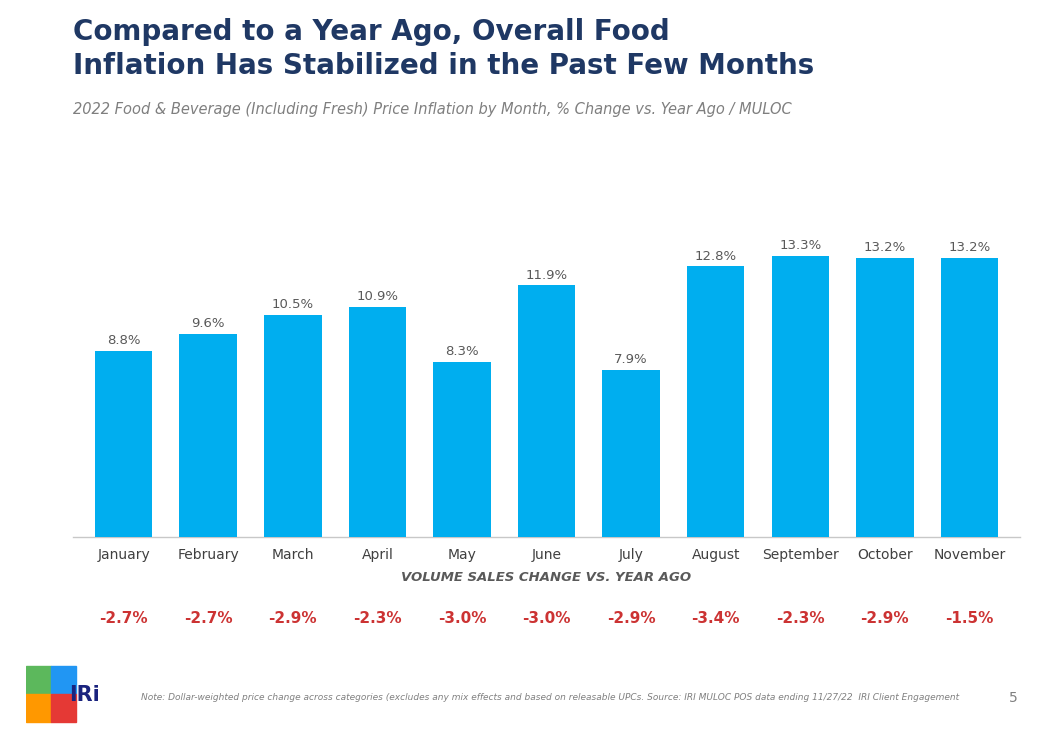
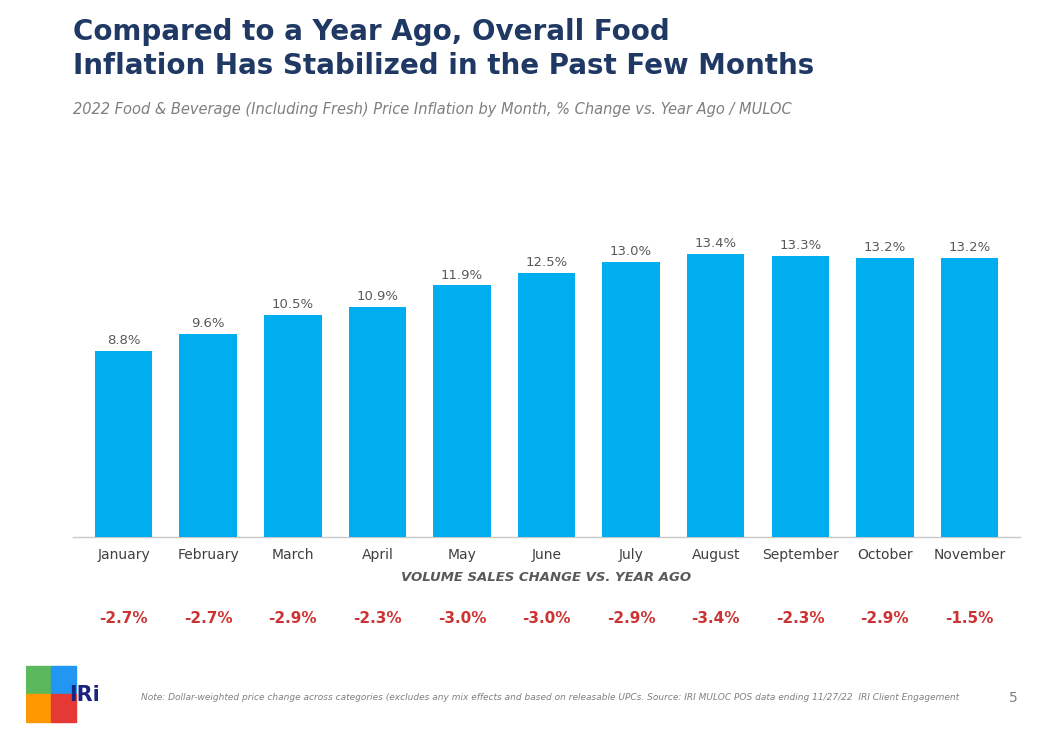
May: 8.3% -> 11.9%
June: 11.9% -> 12.5%
July: 7.9% -> 13.0%
August: 12.8% -> 13.4%
